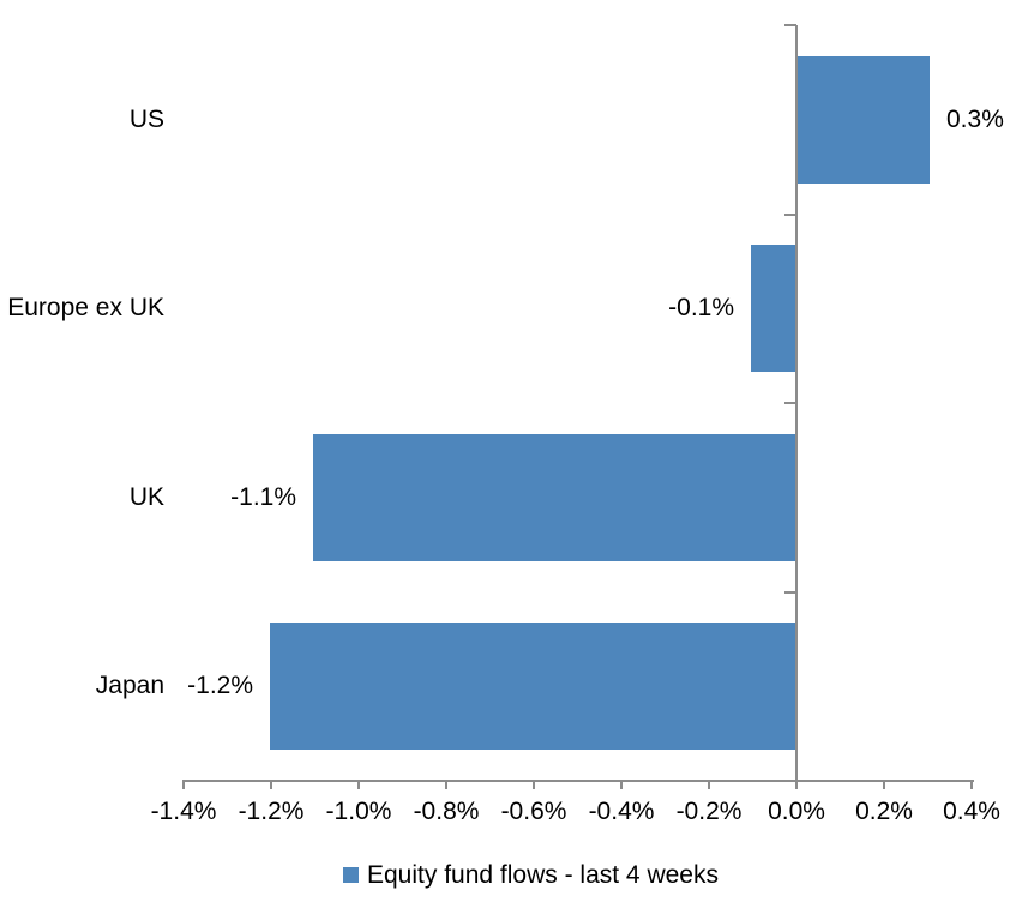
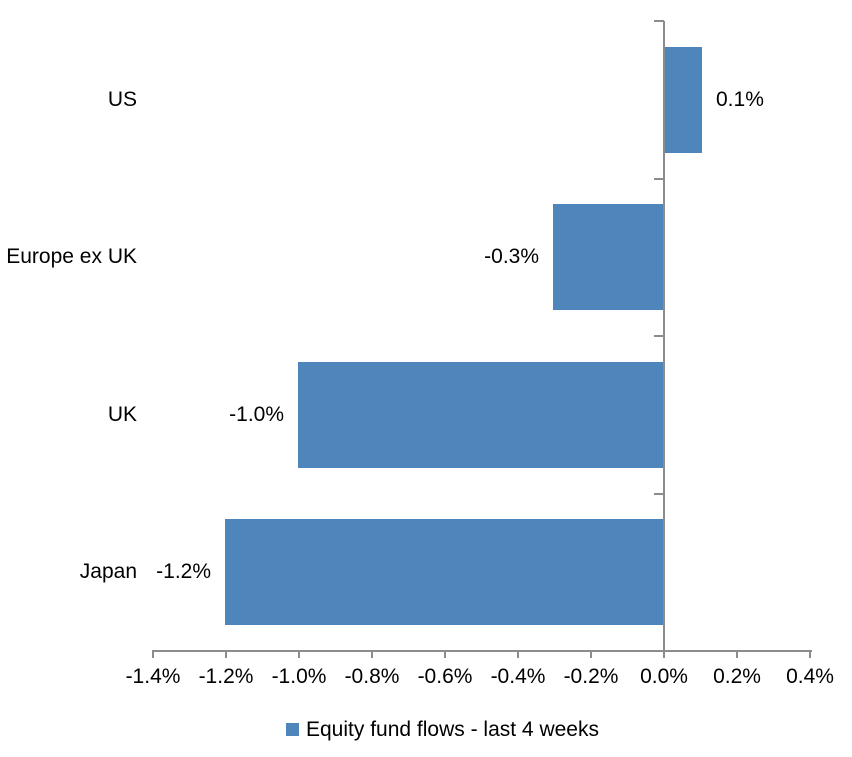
US: 0.3% -> 0.1%
Europe ex UK: -0.1% -> -0.3%
UK: -1.1% -> -1.0%
